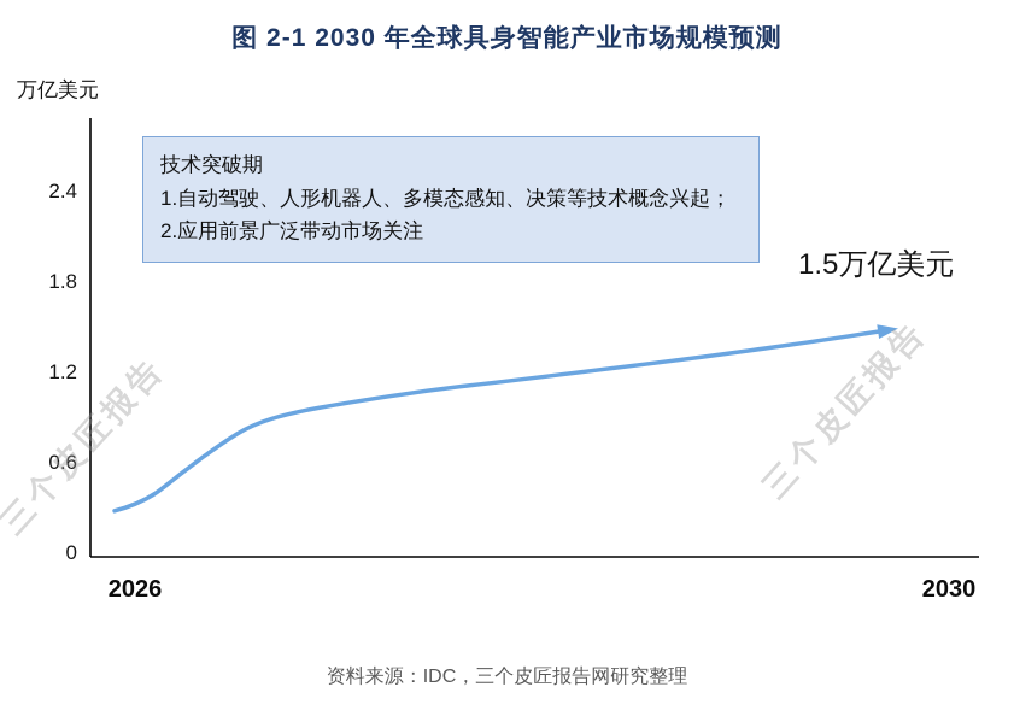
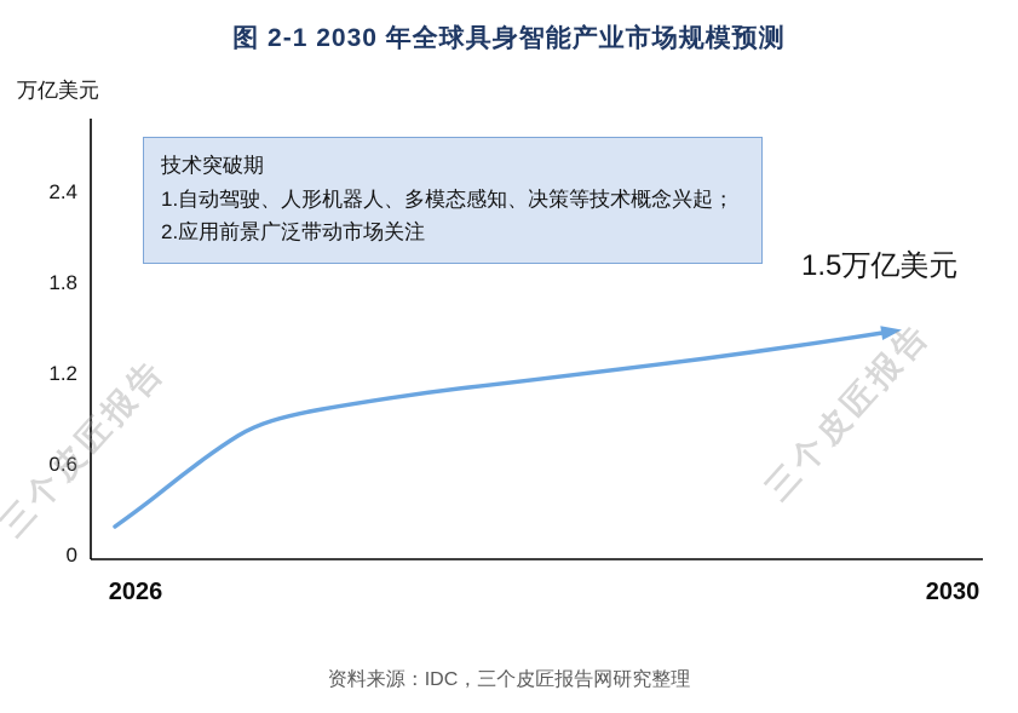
2026: 0.29 -> 0.20
